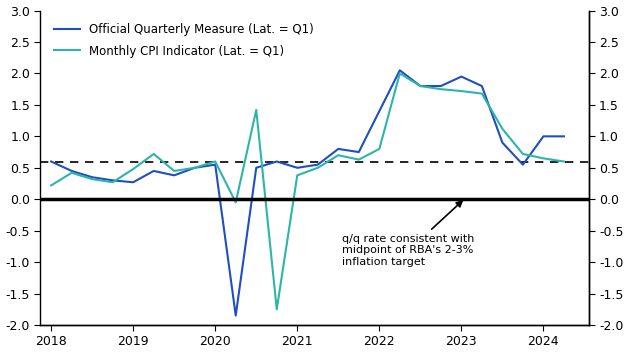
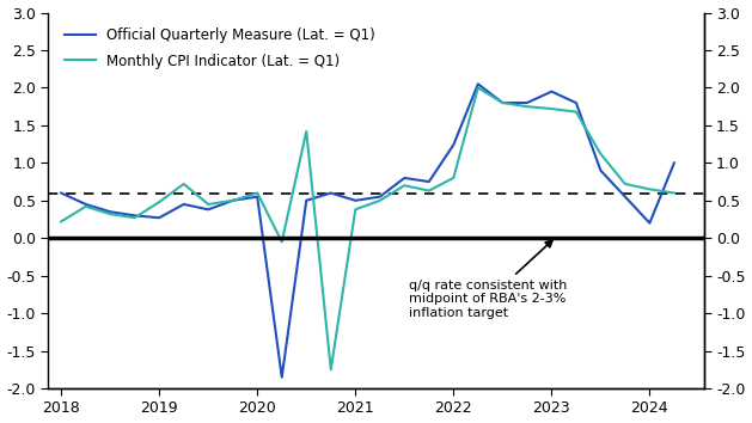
Official Quarterly Measure (Lat. = Q1)/2022: 1.40 -> 1.24
Official Quarterly Measure (Lat. = Q1)/2024: 1.00 -> 0.20
